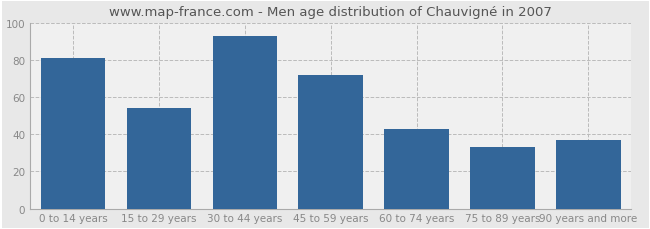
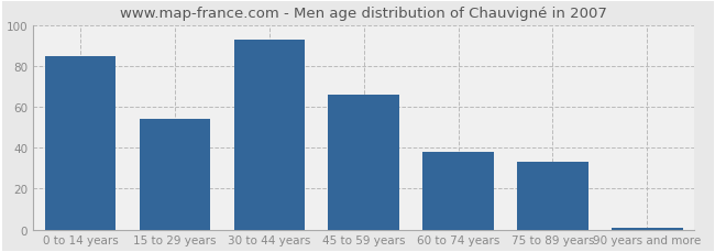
0 to 14 years: 81 -> 85
45 to 59 years: 72 -> 66
60 to 74 years: 43 -> 38
90 years and more: 37 -> 1
